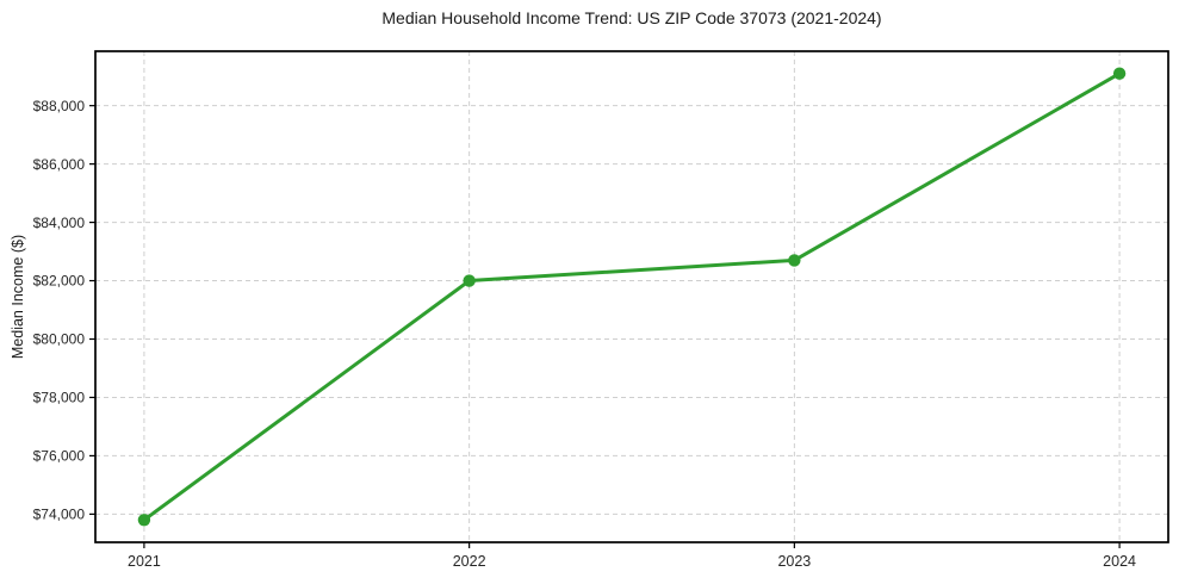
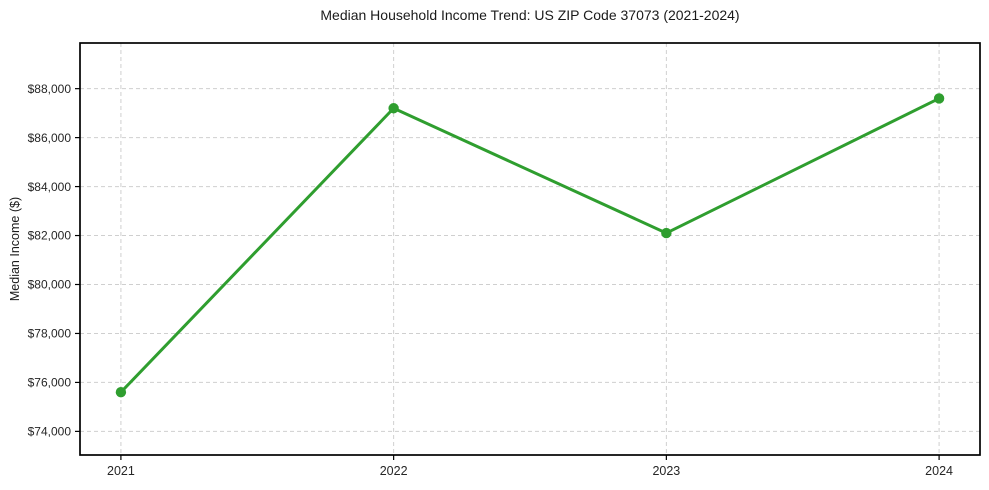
2021: $73800 -> $75600
2022: $82000 -> $87200
2023: $82700 -> $82100
2024: $89100 -> $87600
